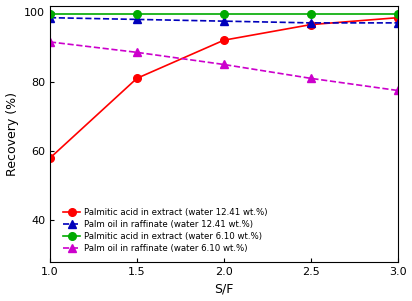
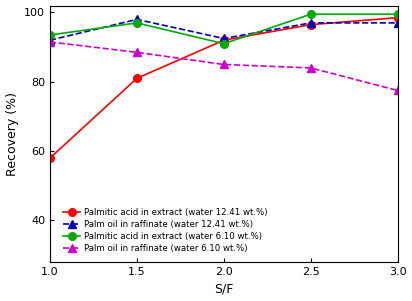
Palm oil in raffinate (water 12.41 wt.%)/1.0: 98.5 -> 92.0
Palmitic acid in extract (water 6.10 wt.%)/1.0: 99.5 -> 93.5
Palmitic acid in extract (water 6.10 wt.%)/1.5: 99.5 -> 97.0
Palm oil in raffinate (water 12.41 wt.%)/2.0: 97.5 -> 92.5
Palmitic acid in extract (water 6.10 wt.%)/2.0: 99.5 -> 91.0
Palm oil in raffinate (water 6.10 wt.%)/2.5: 81.0 -> 84.0
